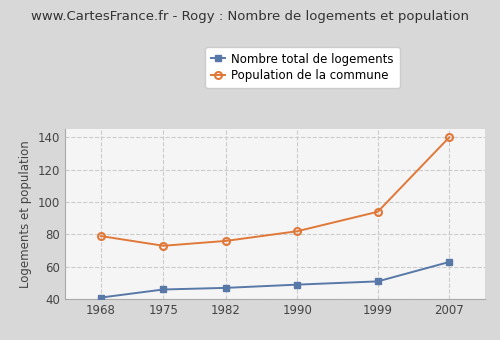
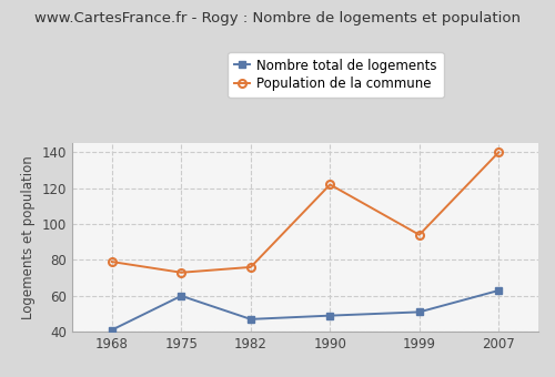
Nombre total de logements/1975: 46 -> 60
Population de la commune/1990: 82 -> 122
